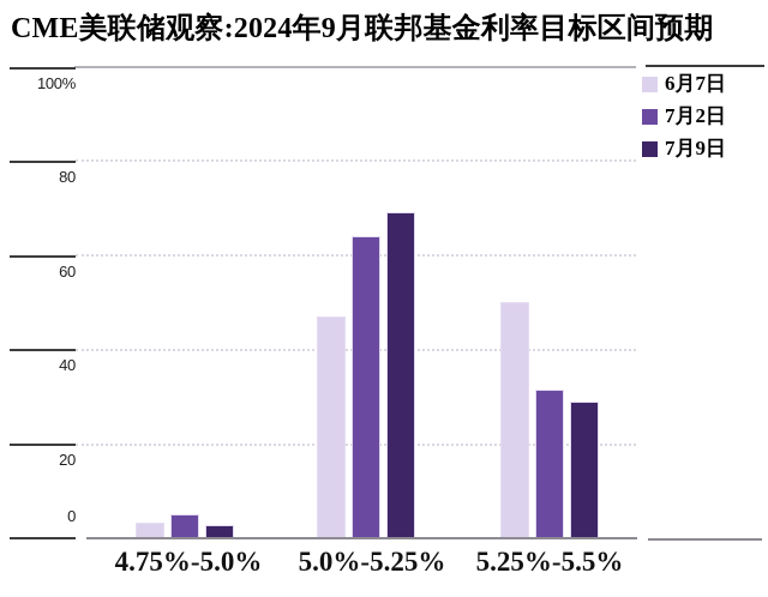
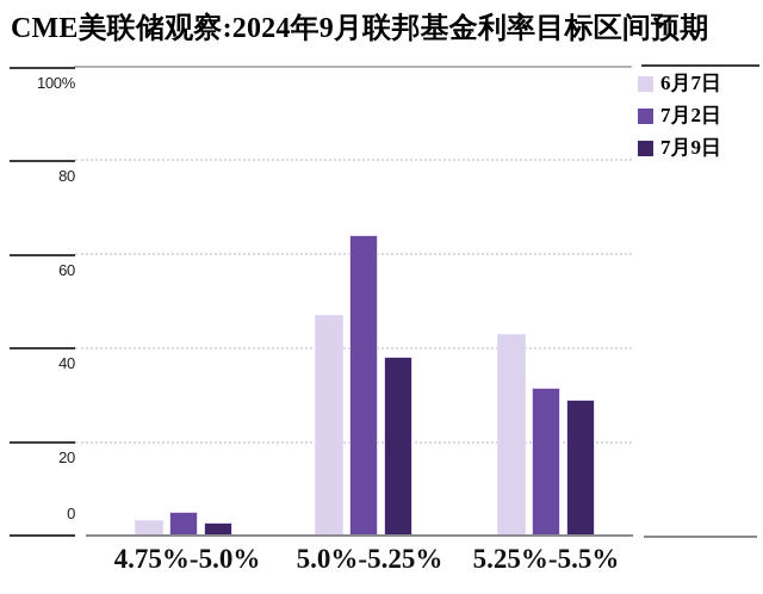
7月9日/5.0%-5.25%: 69 -> 38
6月7日/5.25%-5.5%: 50 -> 43
